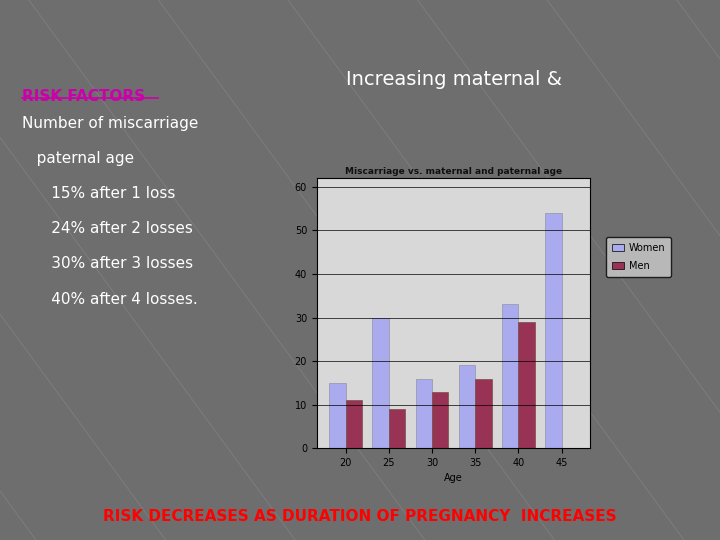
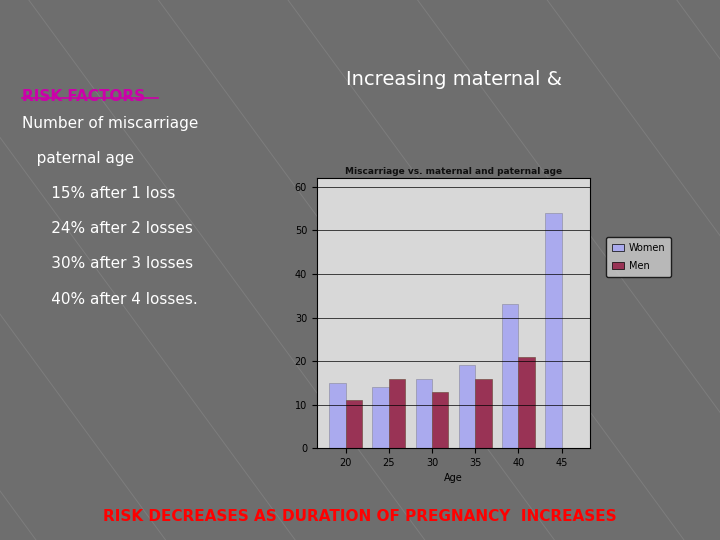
Women/25: 30 -> 14
Men/25: 9 -> 16
Men/40: 29 -> 21
